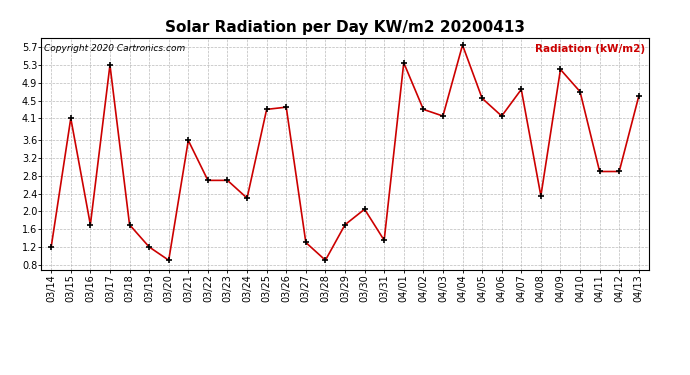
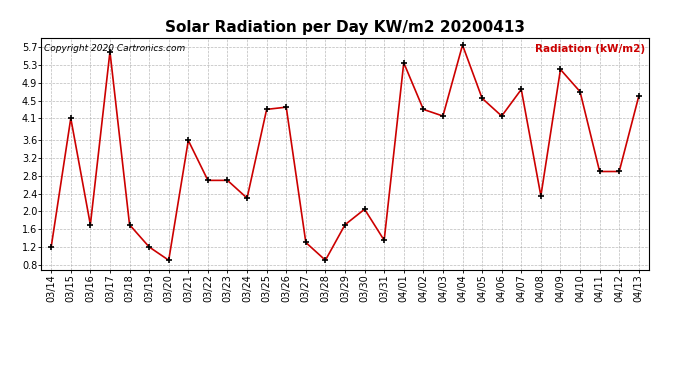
03/17: 5.30 -> 5.60
